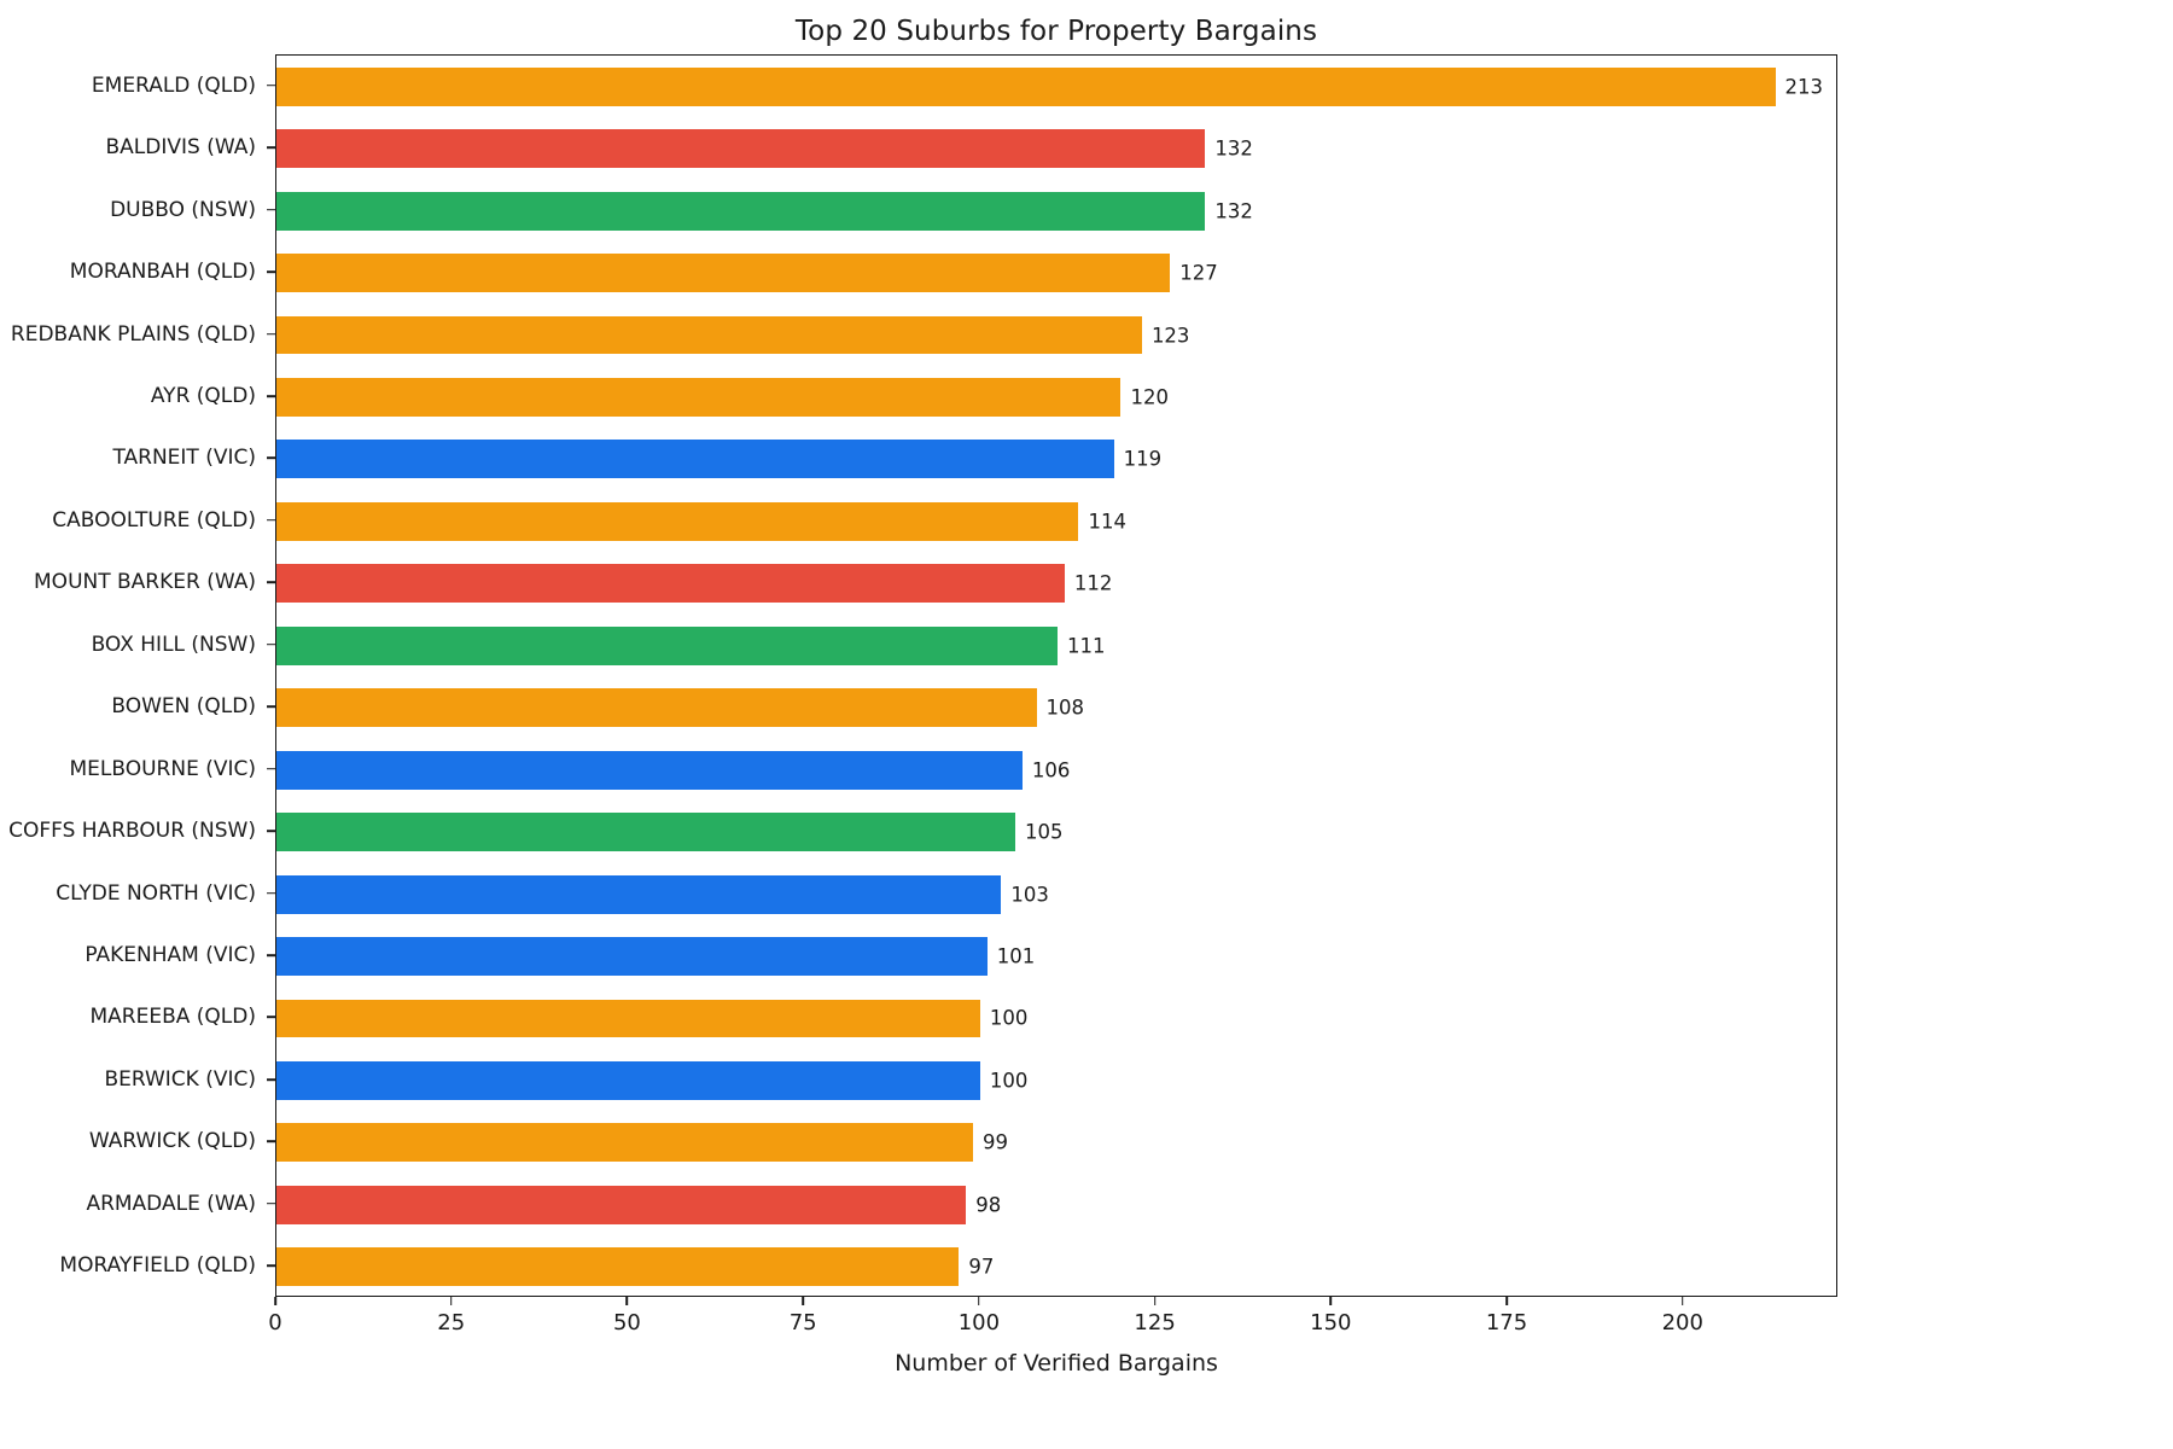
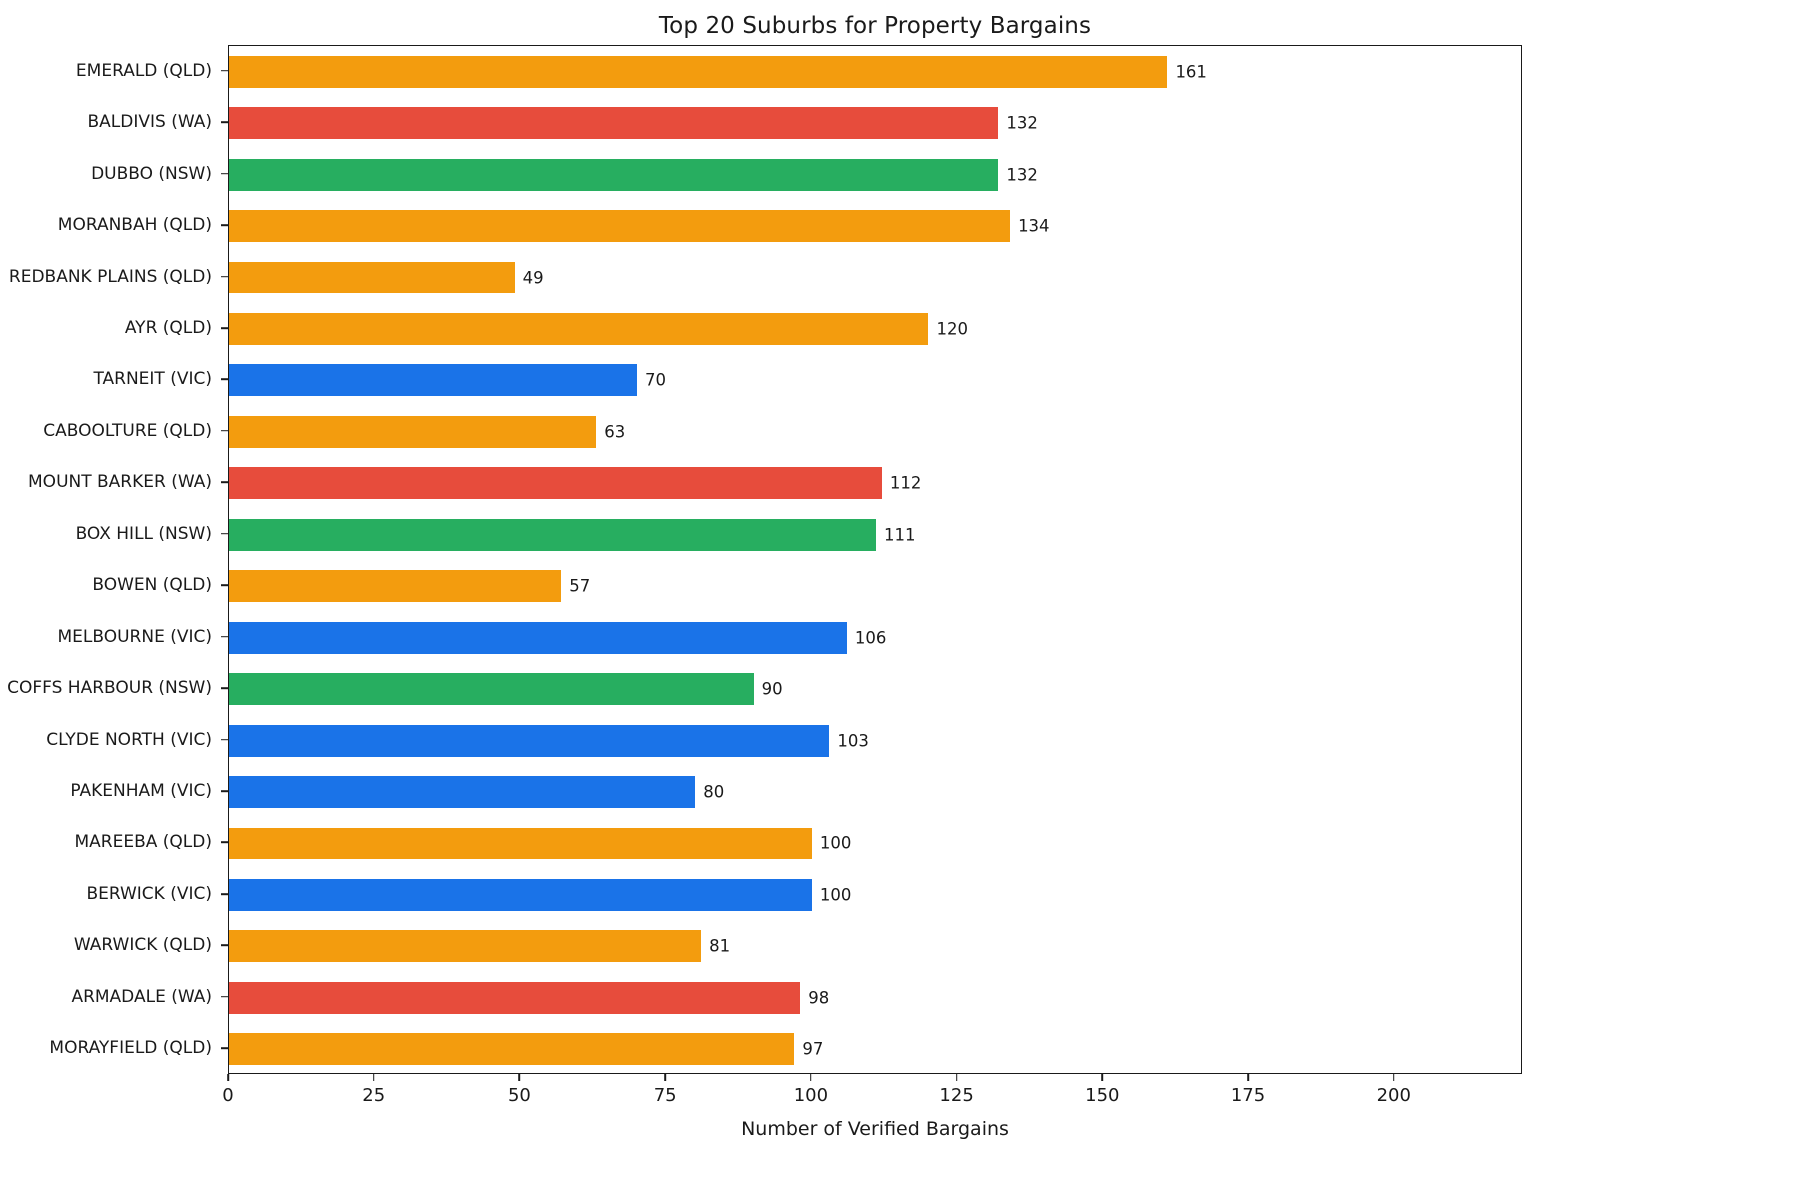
EMERALD (QLD): 213 -> 161
MORANBAH (QLD): 127 -> 134
REDBANK PLAINS (QLD): 123 -> 49
TARNEIT (VIC): 119 -> 70
CABOOLTURE (QLD): 114 -> 63
BOWEN (QLD): 108 -> 57
COFFS HARBOUR (NSW): 105 -> 90
PAKENHAM (VIC): 101 -> 80
WARWICK (QLD): 99 -> 81
